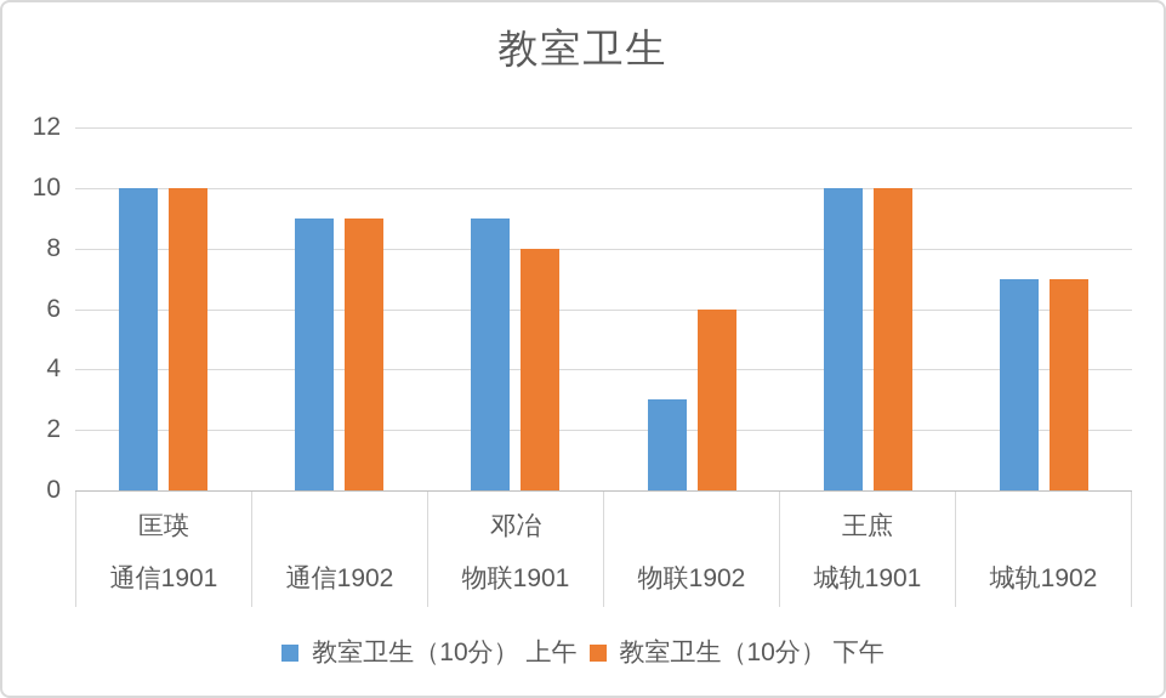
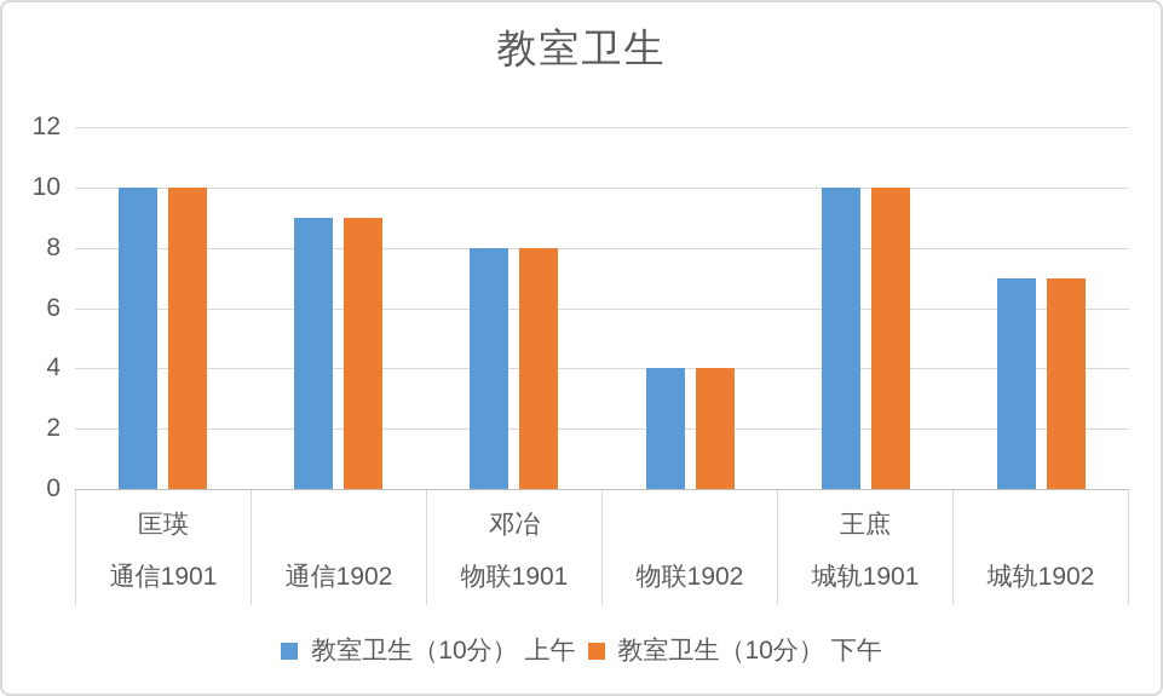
教室卫生（10分） 上午/物联1901: 9 -> 8
教室卫生（10分） 上午/物联1902: 3 -> 4
教室卫生（10分） 下午/物联1902: 6 -> 4
